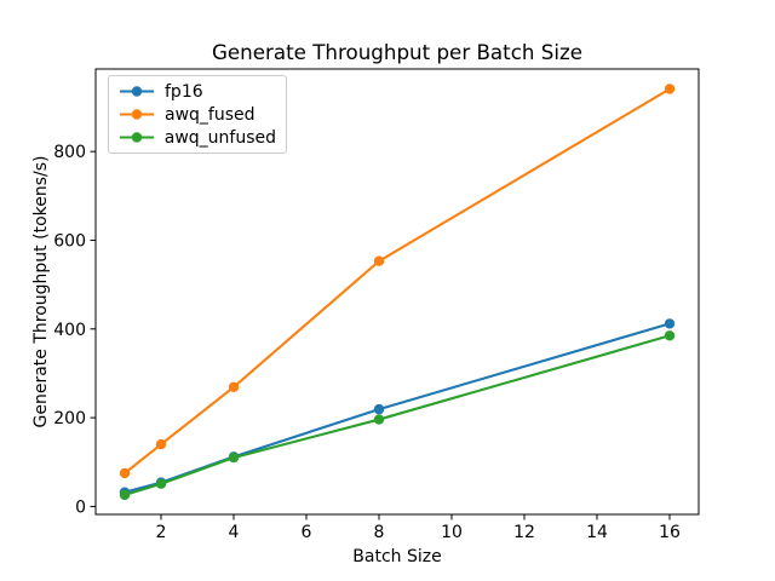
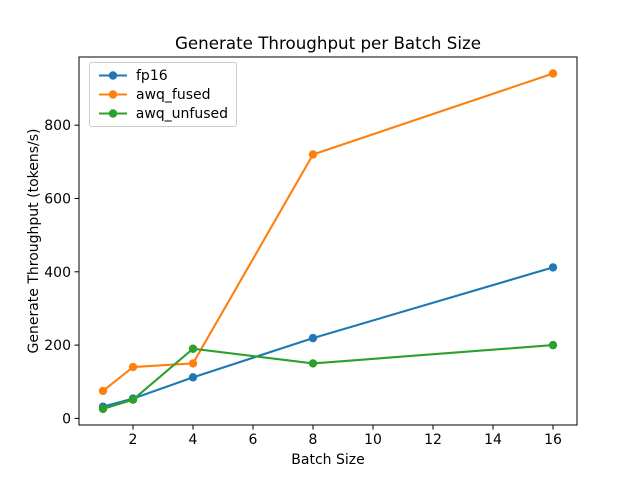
awq_fused/4: 270 -> 150
awq_unfused/4: 110 -> 190
awq_fused/8: 550 -> 720
awq_unfused/8: 200 -> 150
awq_unfused/16: 380 -> 200
